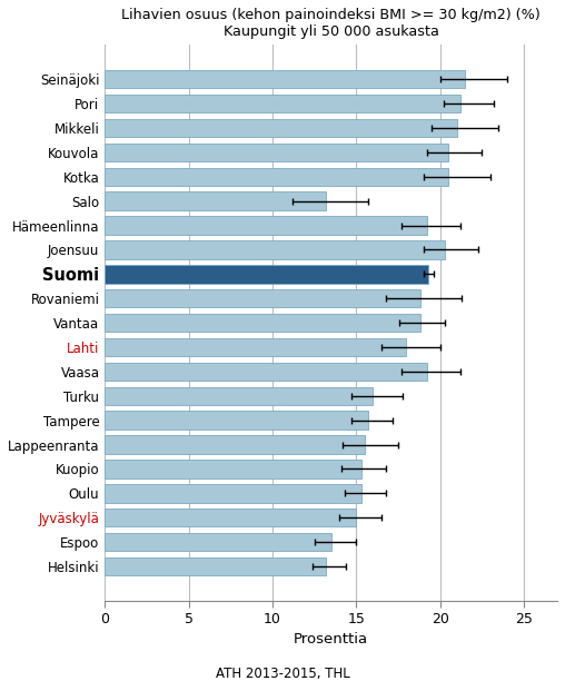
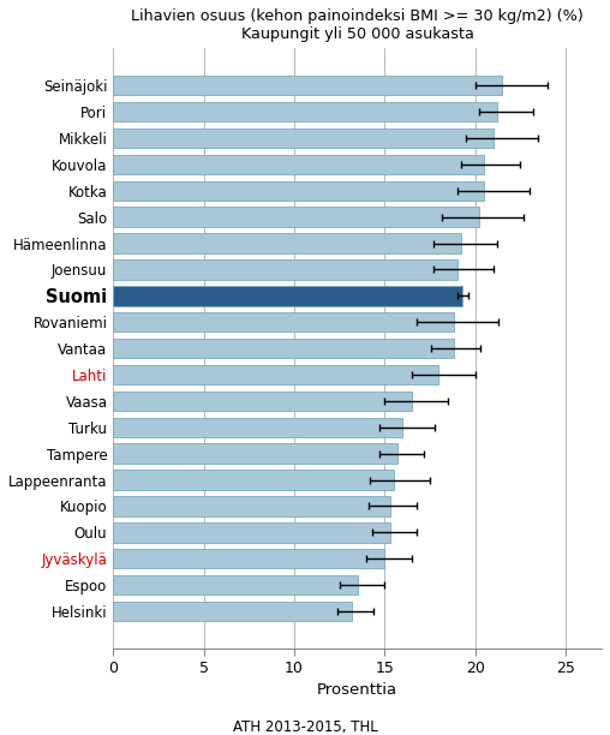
Salo: 13.2 -> 20.2
Joensuu: 20.3 -> 19.0
Vaasa: 19.2 -> 16.5
